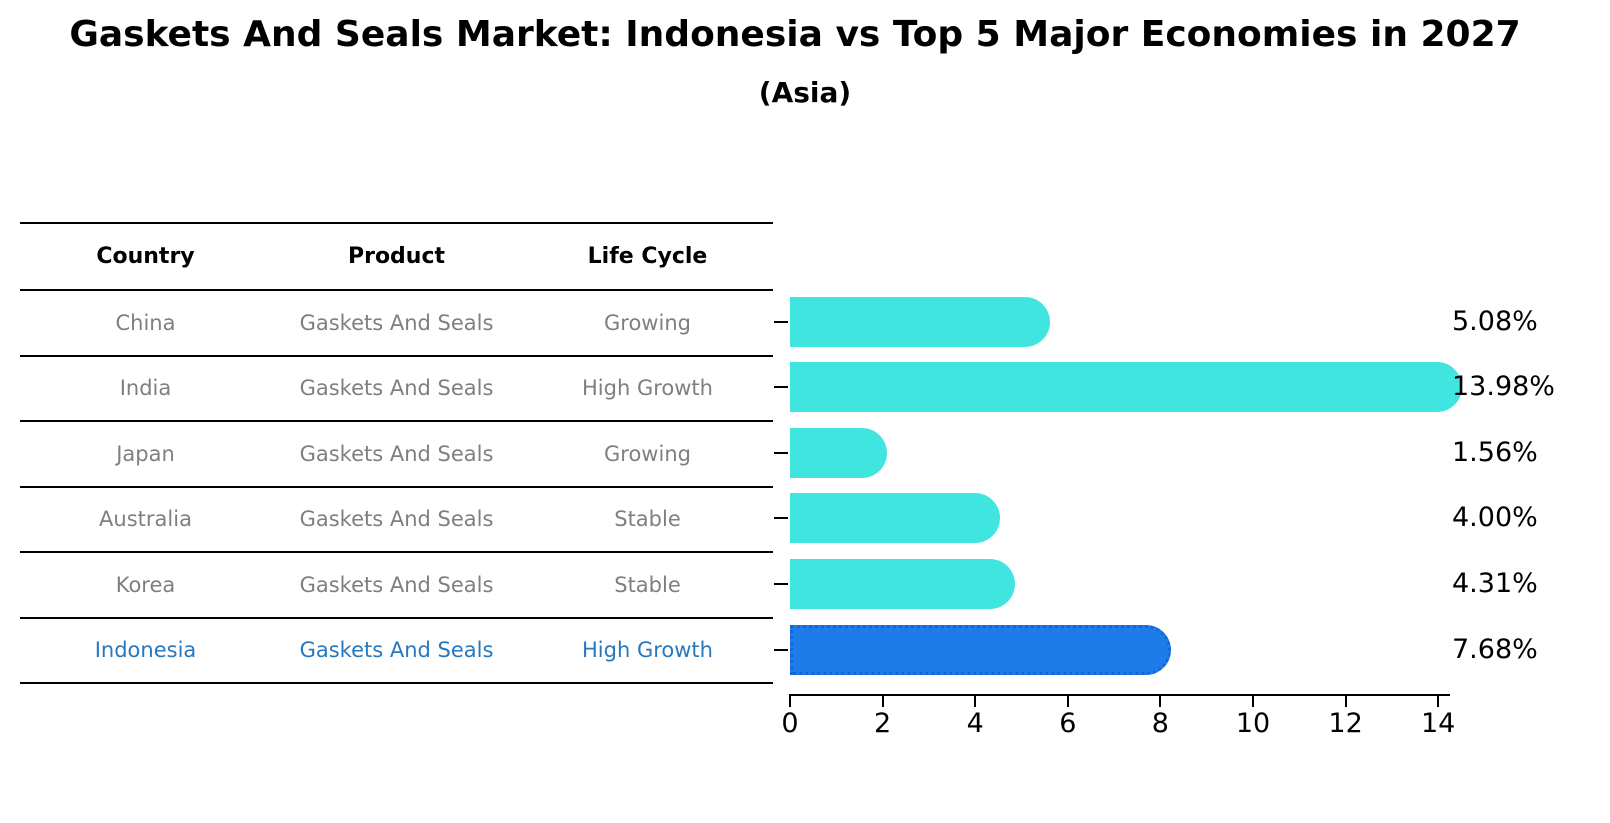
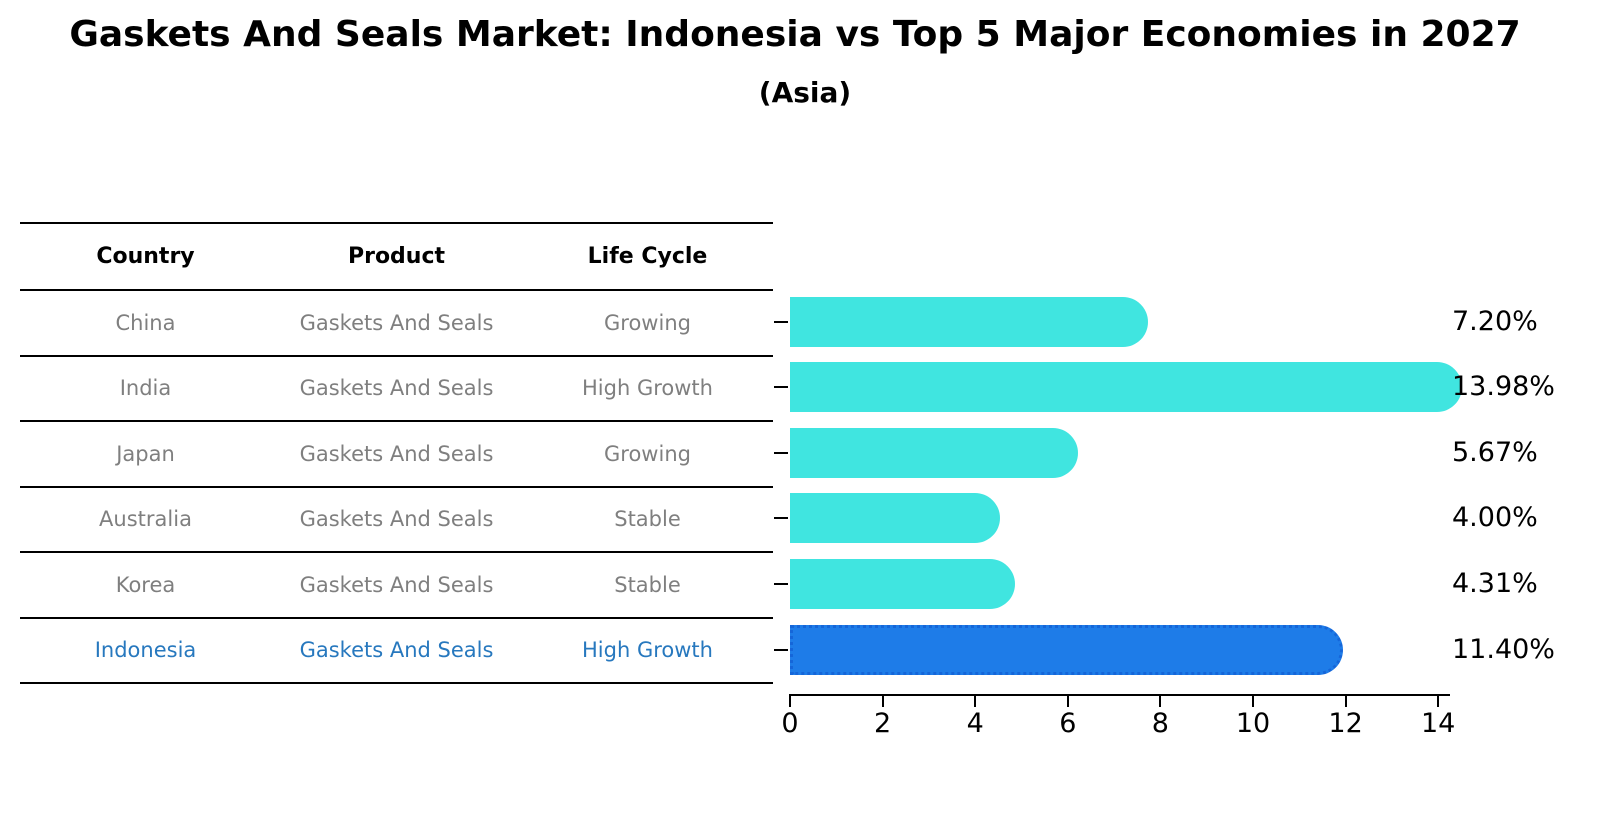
China: 5.08% -> 7.20%
Japan: 1.56% -> 5.67%
Indonesia: 7.68% -> 11.40%
